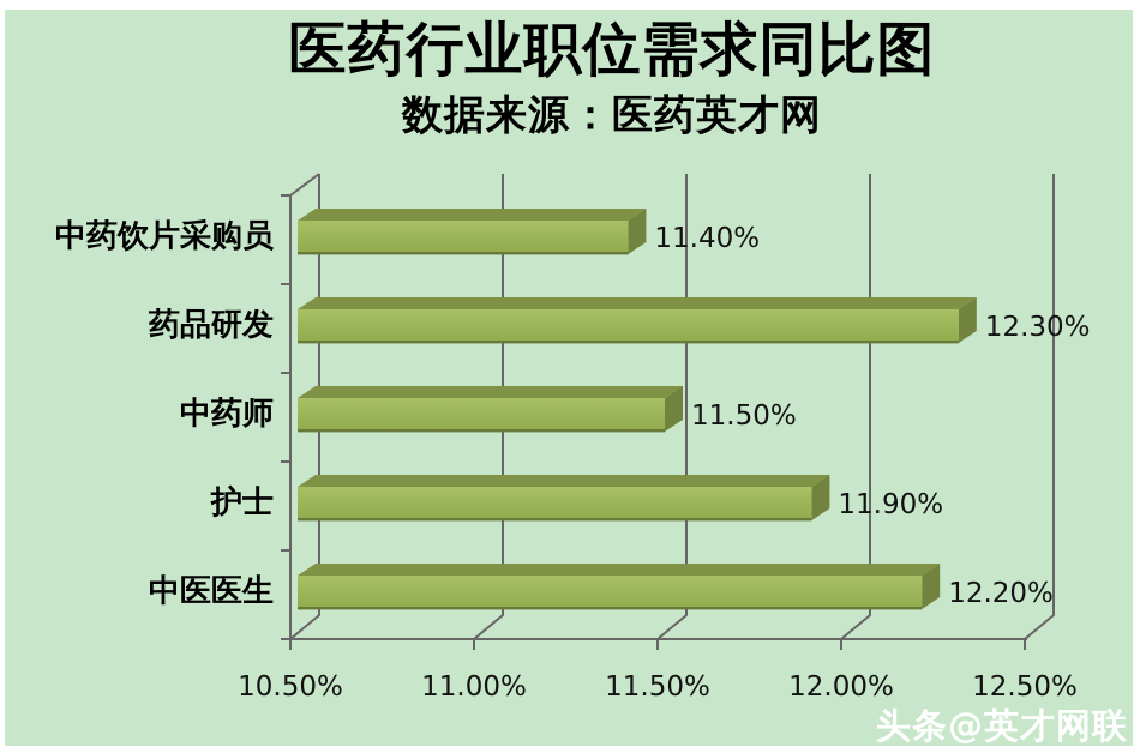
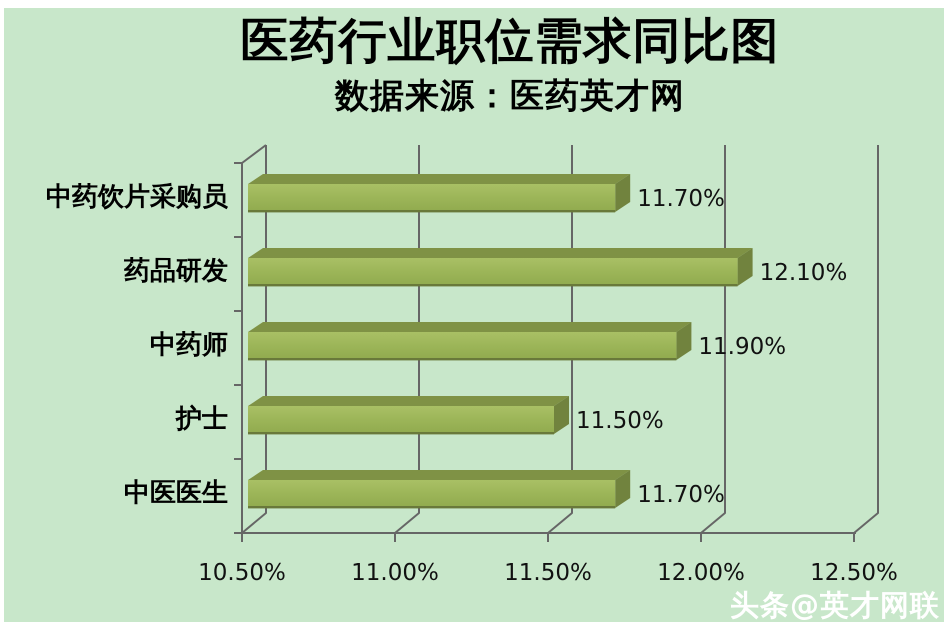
中药饮片采购员: 11.40% -> 11.70%
药品研发: 12.30% -> 12.10%
中药师: 11.50% -> 11.90%
护士: 11.90% -> 11.50%
中医医生: 12.20% -> 11.70%
